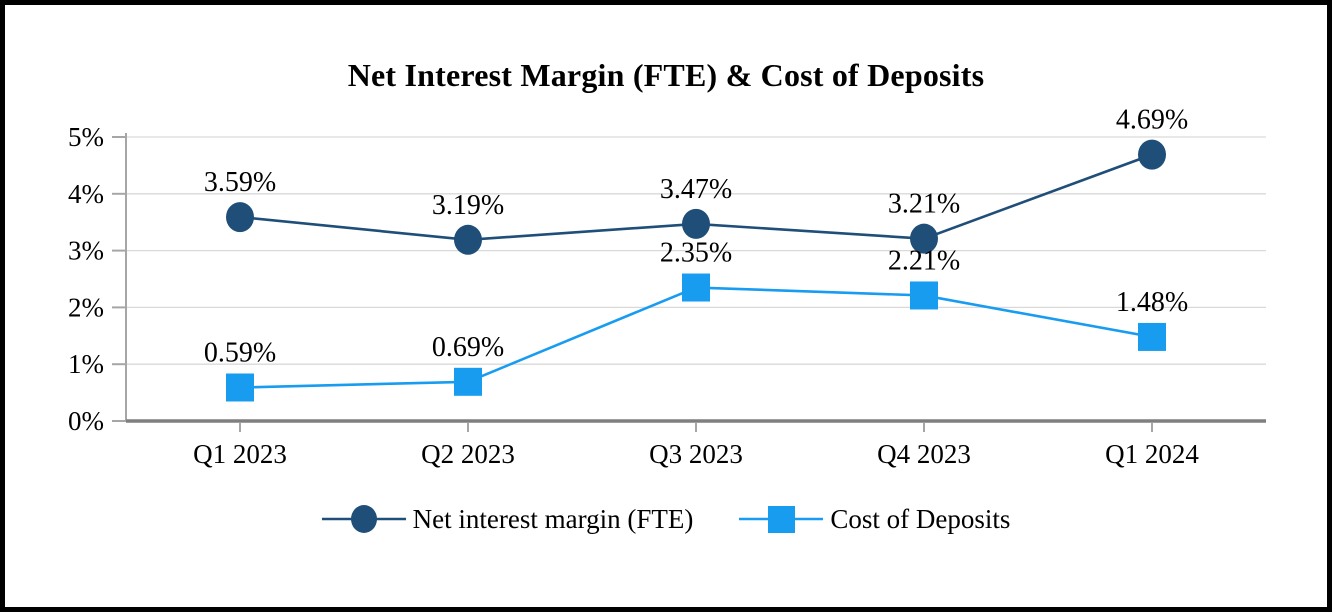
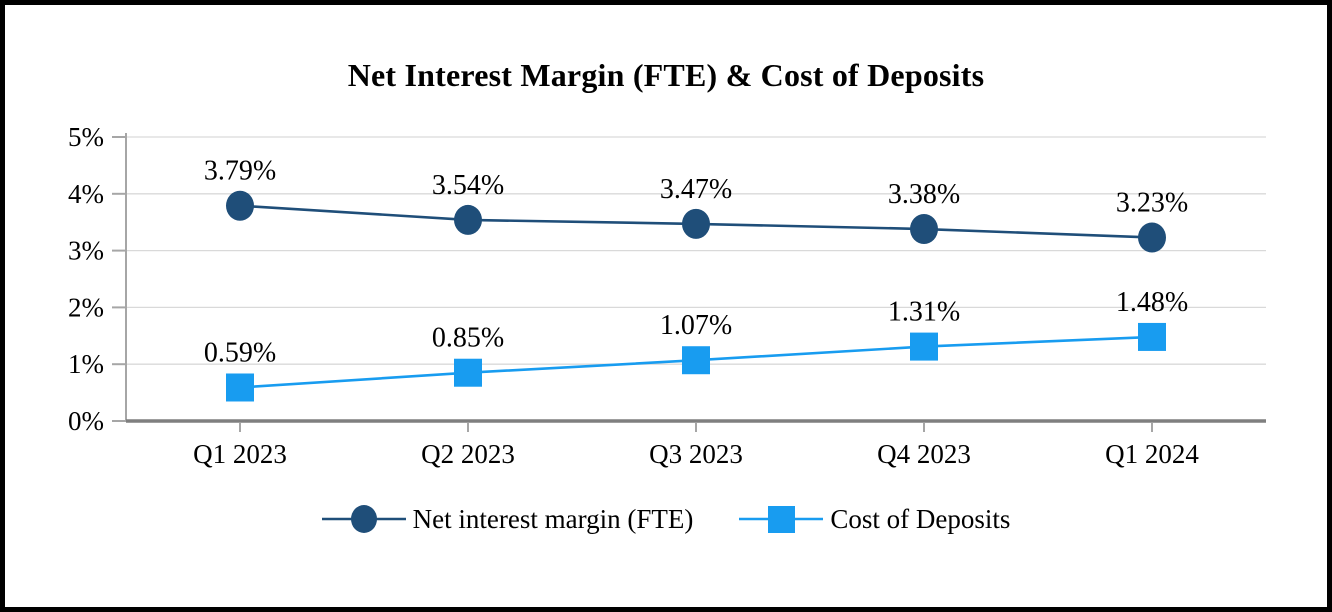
Net interest margin (FTE)/Q1 2023: 3.59% -> 3.79%
Net interest margin (FTE)/Q2 2023: 3.19% -> 3.54%
Cost of Deposits/Q2 2023: 0.69% -> 0.85%
Cost of Deposits/Q3 2023: 2.35% -> 1.07%
Net interest margin (FTE)/Q4 2023: 3.21% -> 3.38%
Cost of Deposits/Q4 2023: 2.21% -> 1.31%
Net interest margin (FTE)/Q1 2024: 4.69% -> 3.23%
